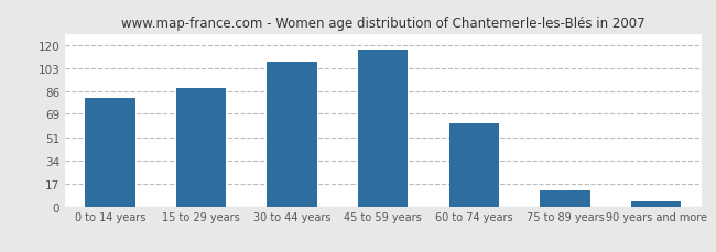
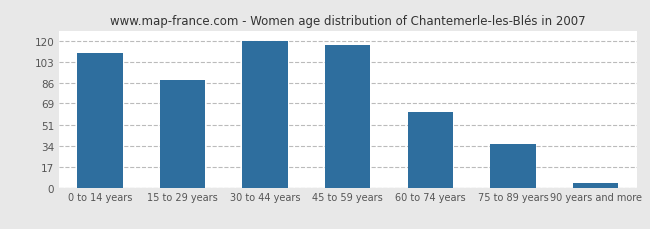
0 to 14 years: 81 -> 110
30 to 44 years: 108 -> 120
75 to 89 years: 12 -> 36
